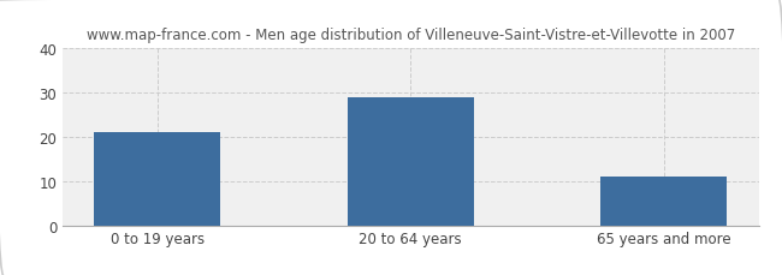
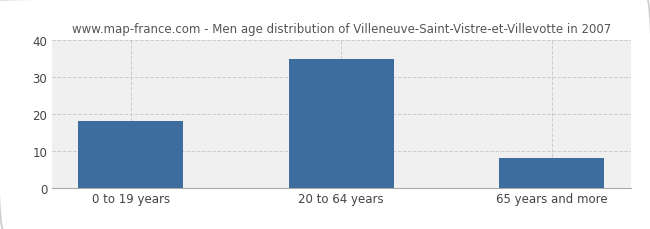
0 to 19 years: 21 -> 18
20 to 64 years: 29 -> 35
65 years and more: 11 -> 8
